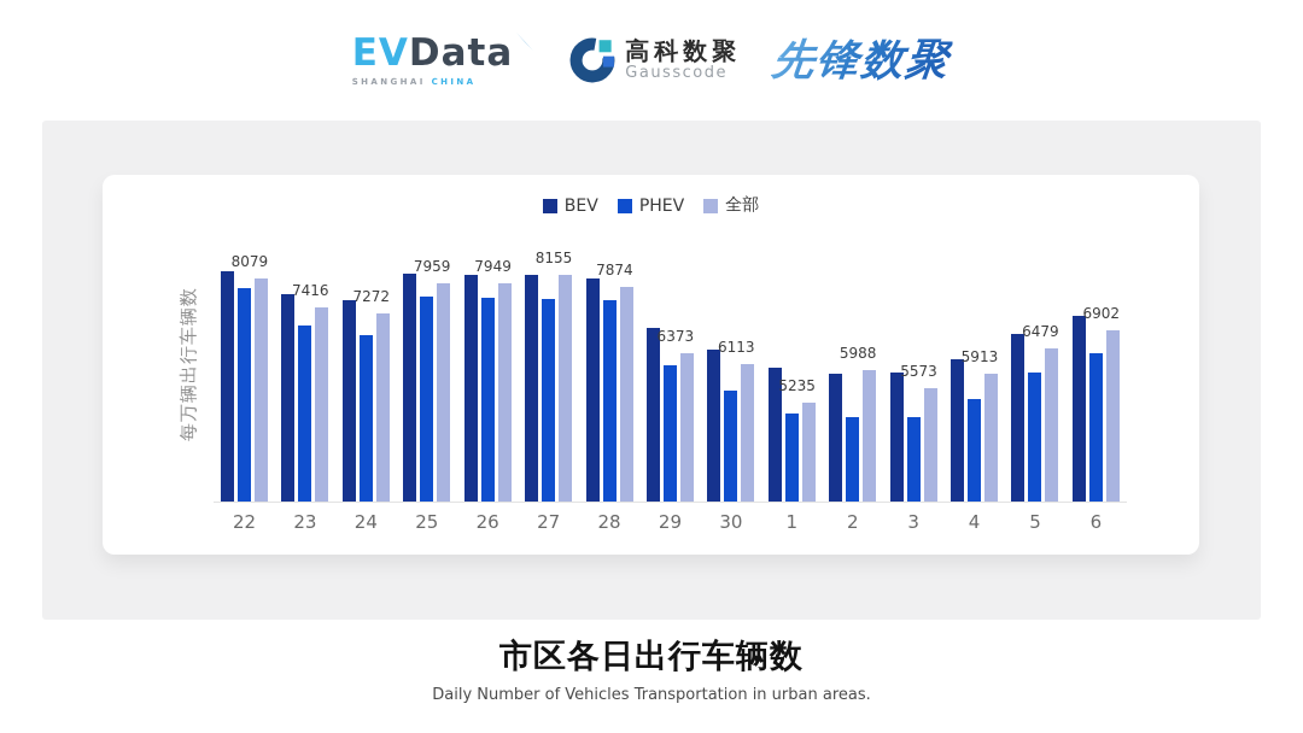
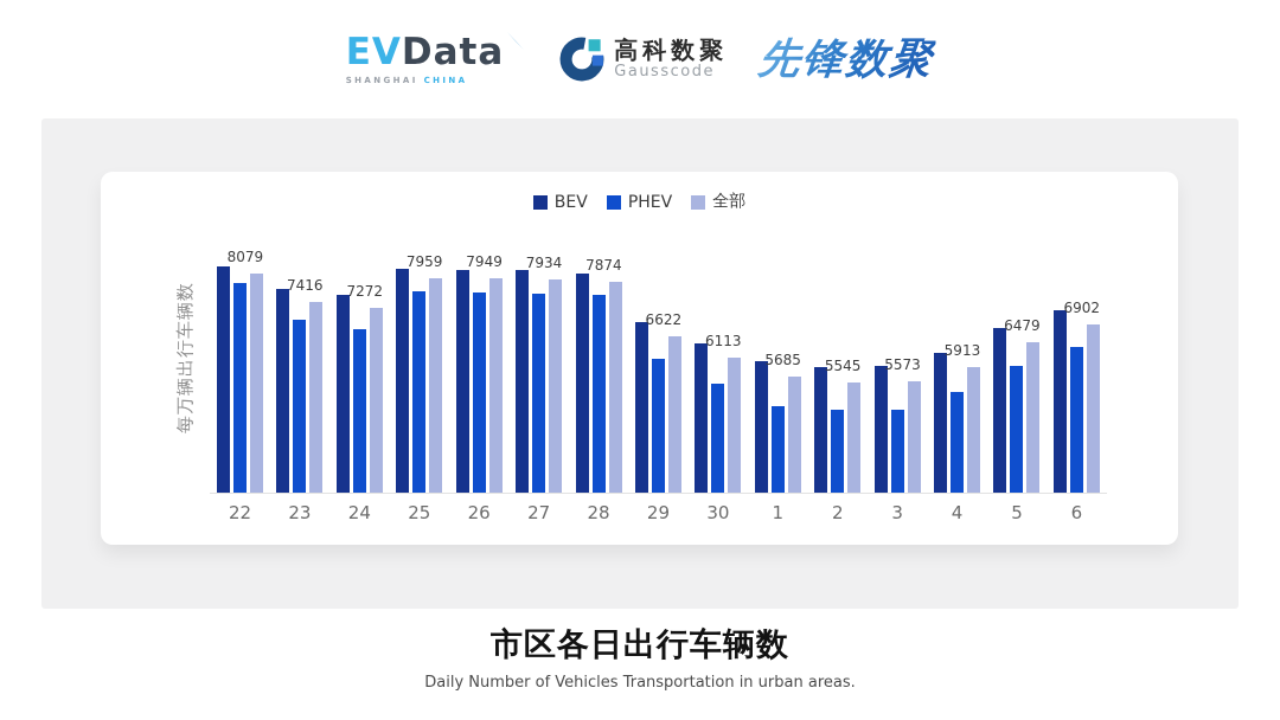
全部/27: 8155 -> 7934
全部/29: 6373 -> 6622
全部/1: 5235 -> 5685
全部/2: 5988 -> 5545
